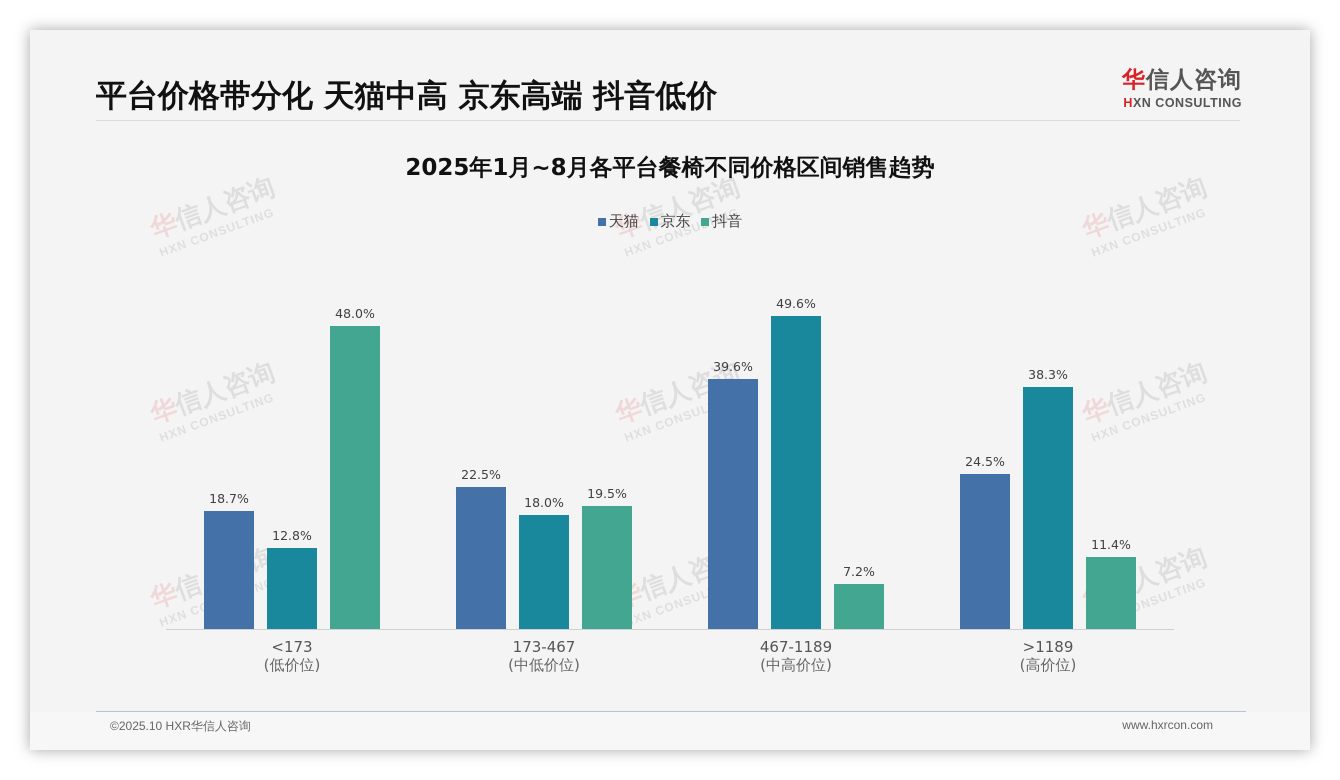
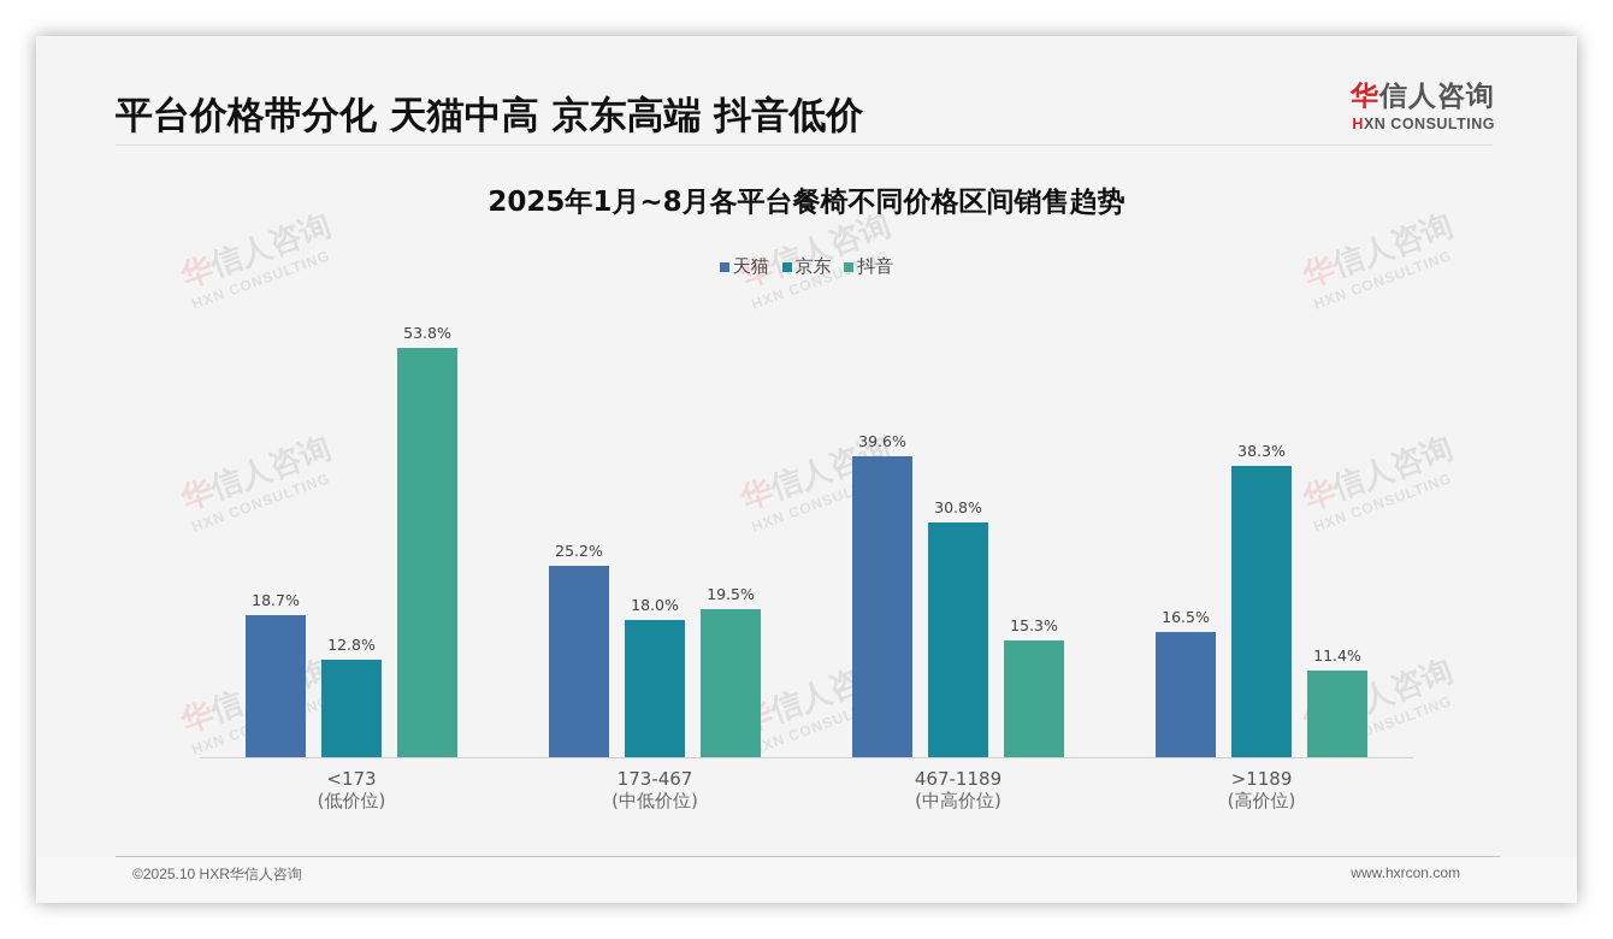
抖音/<173 (低价位): 48.0% -> 53.8%
天猫/173-467 (中低价位): 22.5% -> 25.2%
京东/467-1189 (中高价位): 49.6% -> 30.8%
抖音/467-1189 (中高价位): 7.2% -> 15.3%
天猫/>1189 (高价位): 24.5% -> 16.5%
